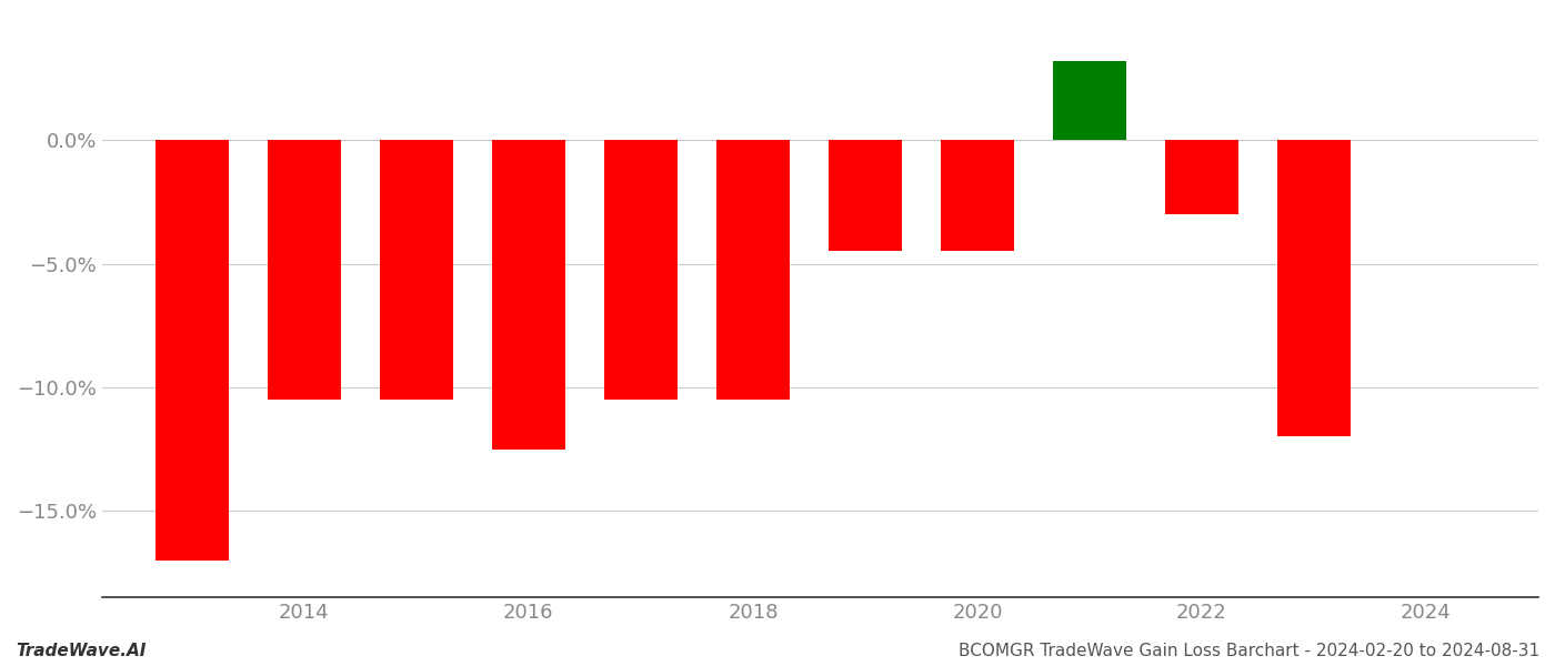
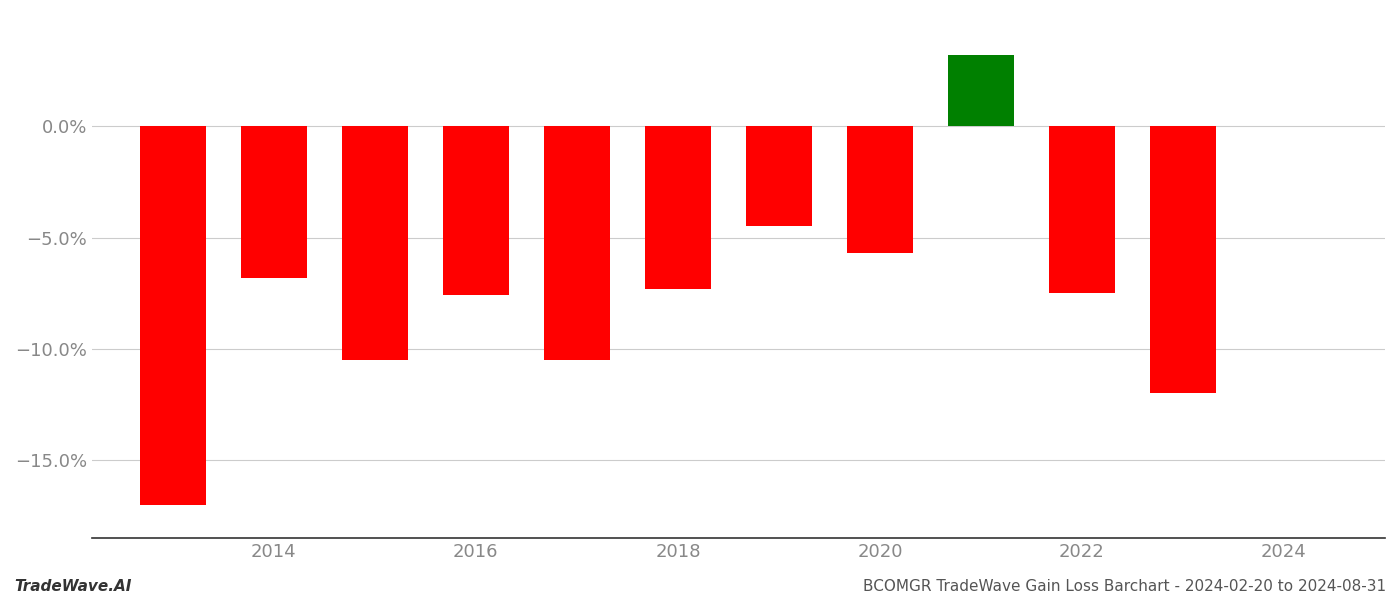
2014: -10.5% -> -6.8%
2016: -12.5% -> -7.6%
2018: -10.5% -> -7.3%
2020: -4.5% -> -5.7%
2022: -3.0% -> -7.5%
